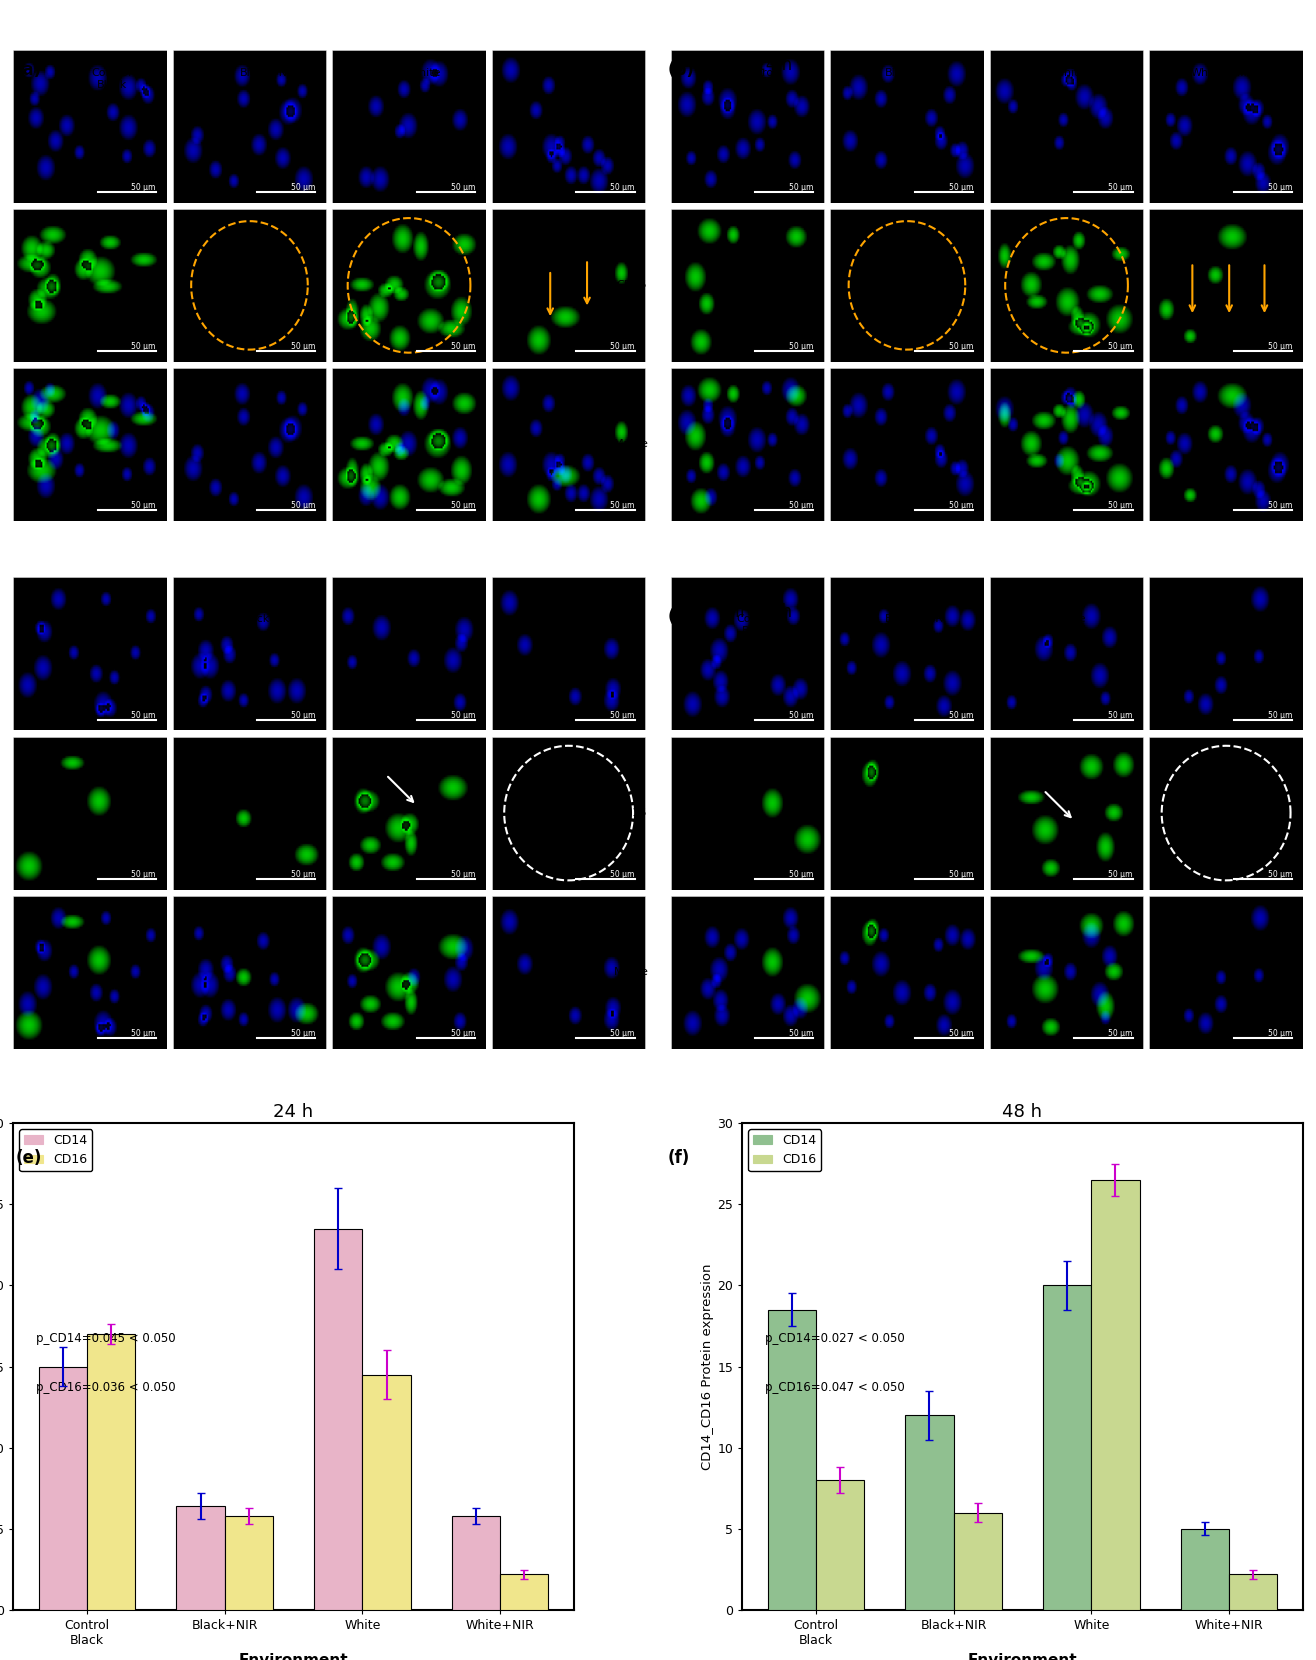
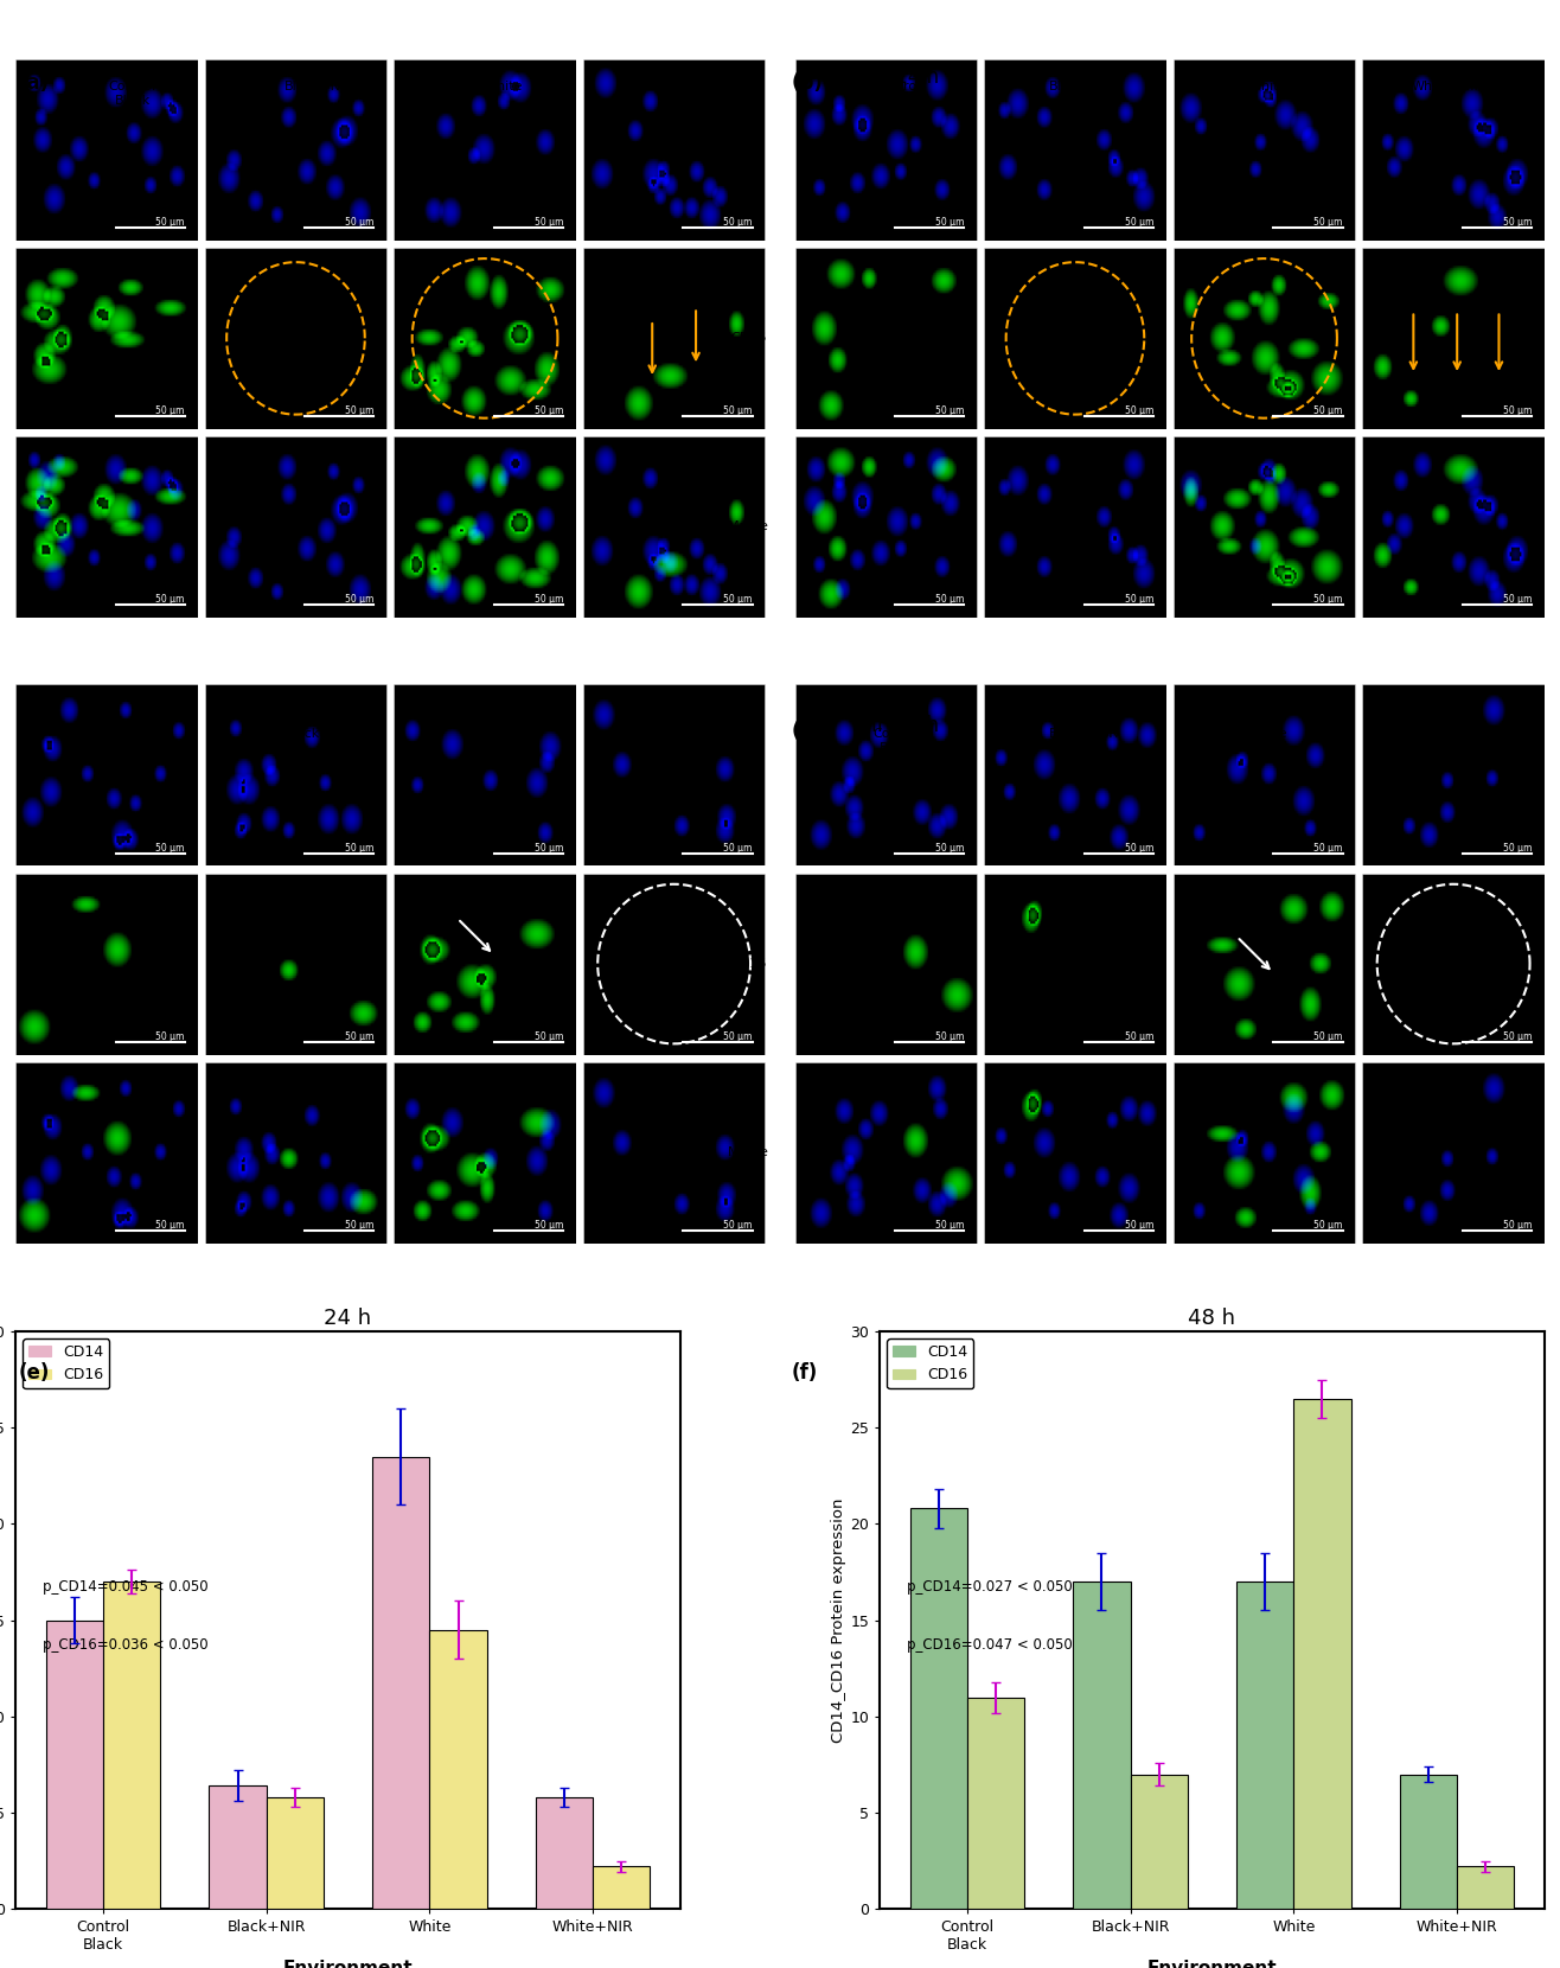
48 h/CD14/Control Black: 18.5 -> 20.8
48 h/CD16/Control Black: 8.0 -> 11.0
48 h/CD14/Black+NIR: 12.0 -> 17.0
48 h/CD16/Black+NIR: 6.0 -> 7.0
48 h/CD14/White: 20.0 -> 17.0
48 h/CD14/White+NIR: 5.0 -> 7.0
